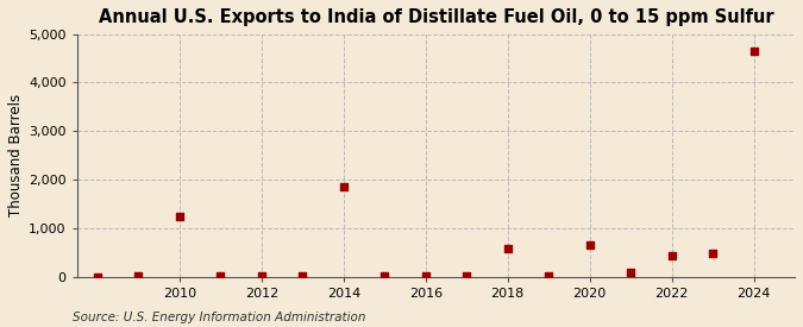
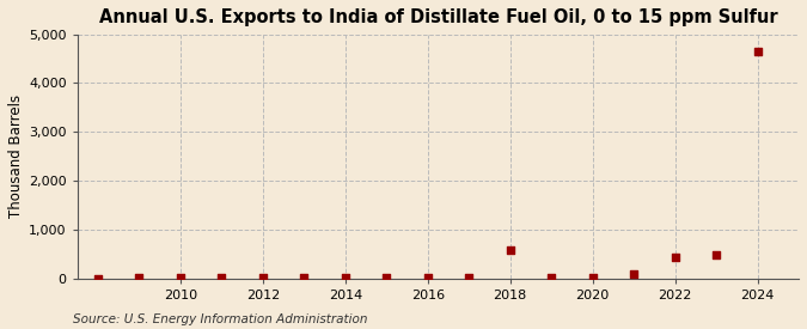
2010: 1,250 -> 0
2014: 1,850 -> 0
2020: 650 -> 10
